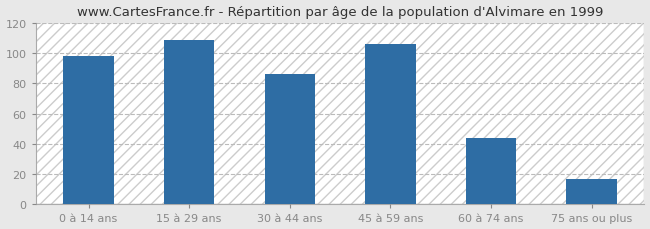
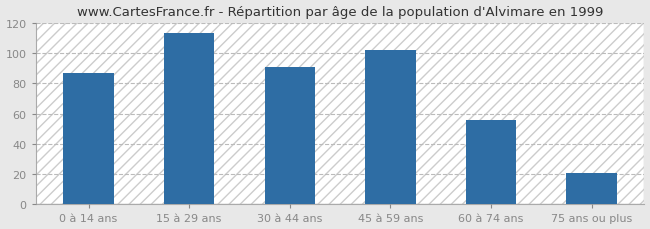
0 à 14 ans: 98 -> 87
15 à 29 ans: 109 -> 113
30 à 44 ans: 86 -> 91
45 à 59 ans: 106 -> 102
60 à 74 ans: 44 -> 56
75 ans ou plus: 17 -> 21
